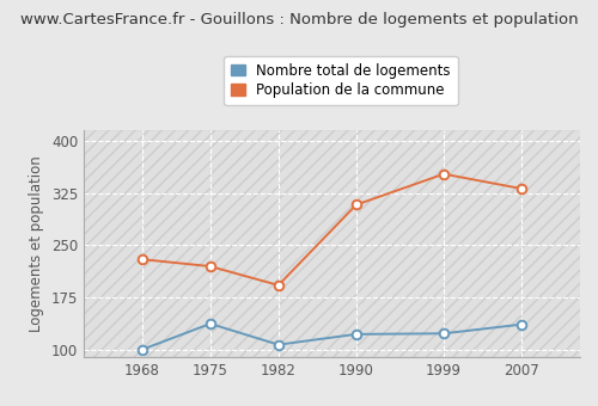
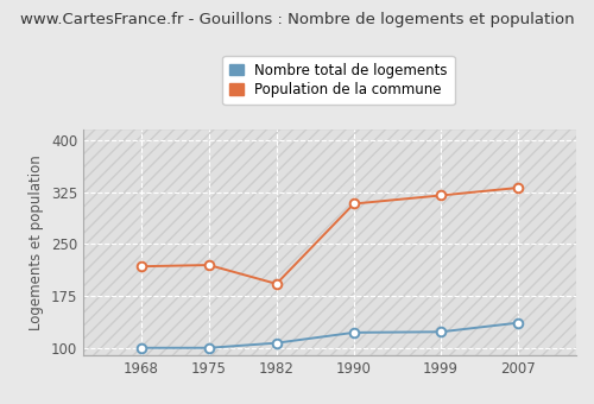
Population de la commune/1968: 230 -> 218
Nombre total de logements/1975: 138 -> 101
Population de la commune/1999: 352 -> 320
